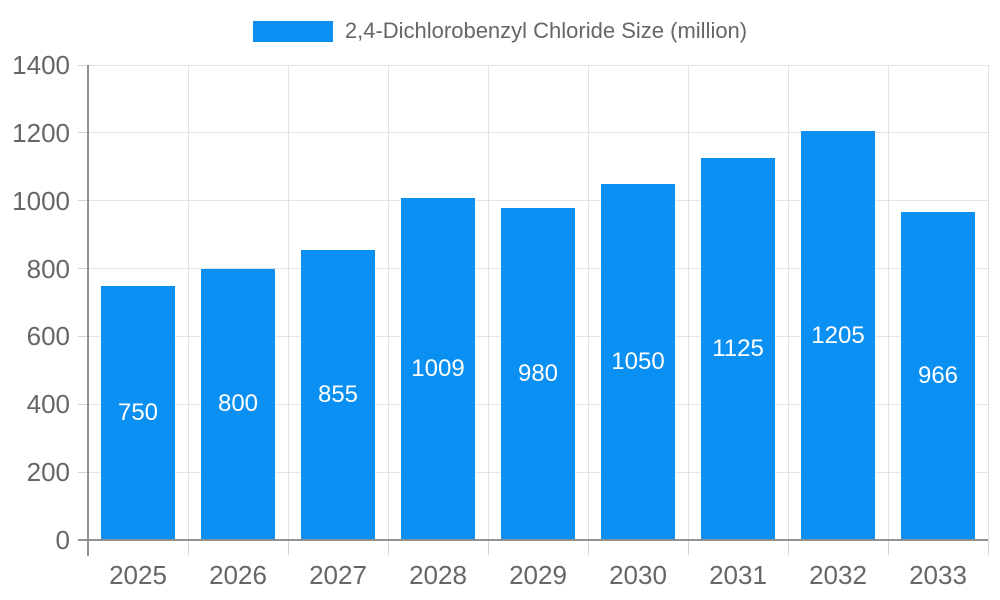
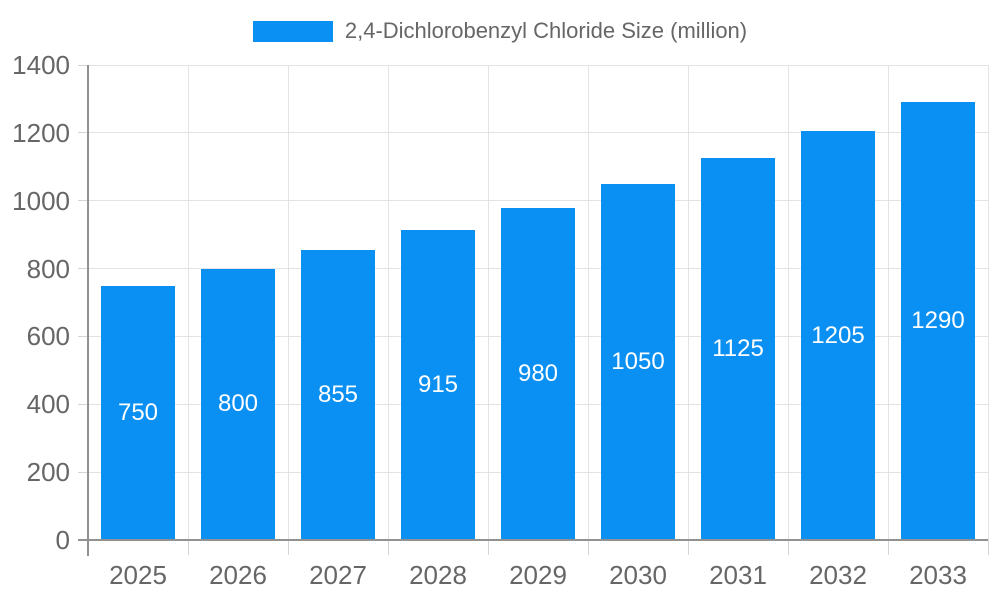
2028: 1009 -> 915
2033: 966 -> 1290
